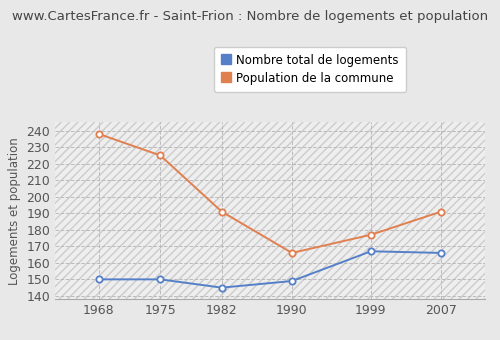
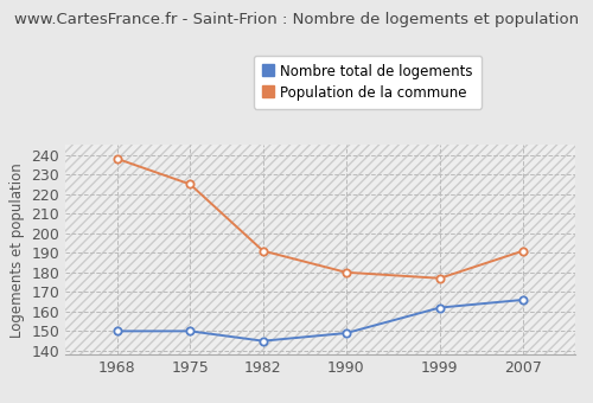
Population de la commune/1990: 166 -> 180
Nombre total de logements/1999: 167 -> 162
